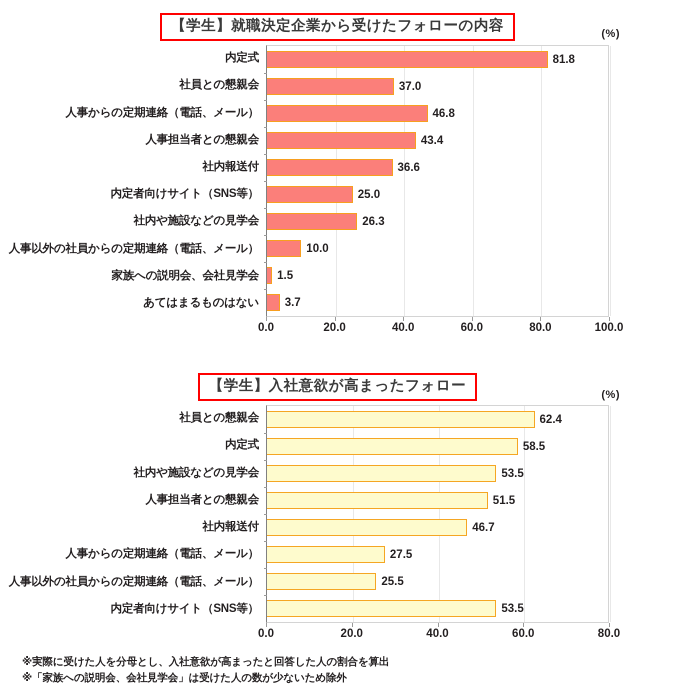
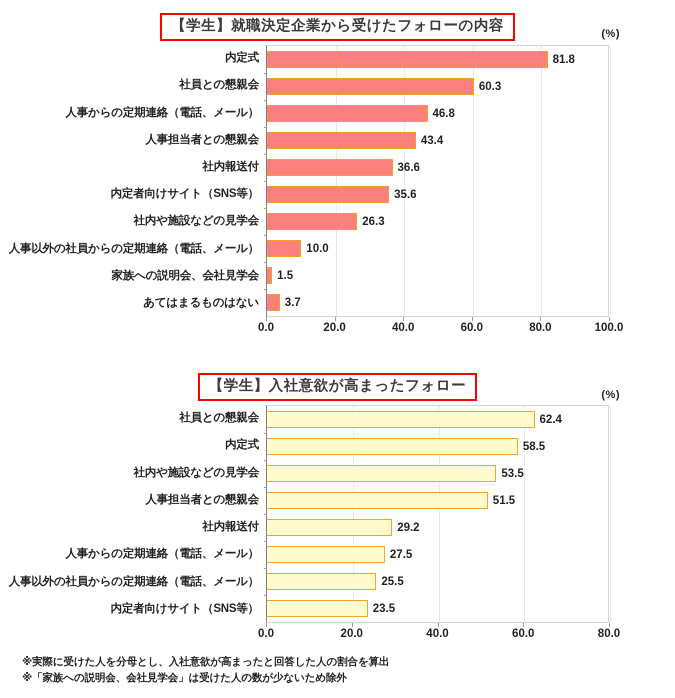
【学生】就職決定企業から受けたフォローの内容/社員との懇親会: 37.0 -> 60.3
【学生】就職決定企業から受けたフォローの内容/内定者向けサイト（SNS等）: 25.0 -> 35.6
【学生】入社意欲が高まったフォロー/社内報送付: 46.7 -> 29.2
【学生】入社意欲が高まったフォロー/内定者向けサイト（SNS等）: 53.5 -> 23.5
